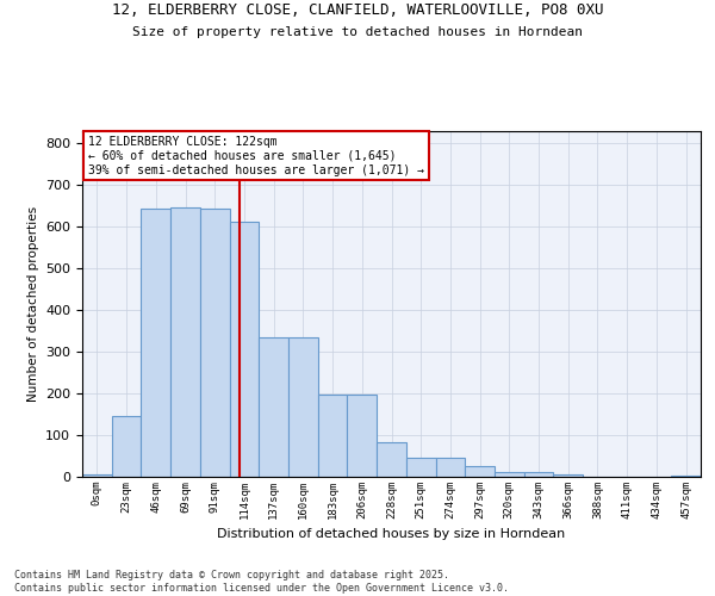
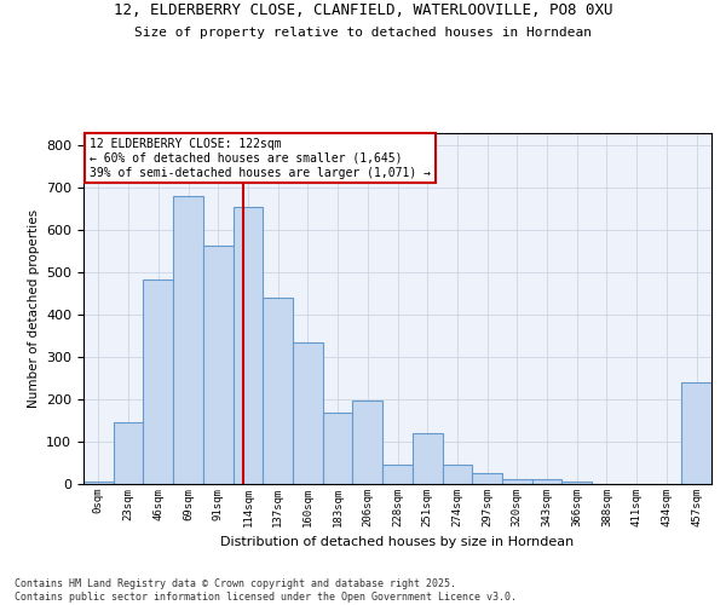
46sqm: 645 -> 485
69sqm: 648 -> 680
91sqm: 645 -> 565
114sqm: 612 -> 655
137sqm: 335 -> 440
183sqm: 198 -> 170
228sqm: 83 -> 45
251sqm: 45 -> 120
457sqm: 3 -> 240
